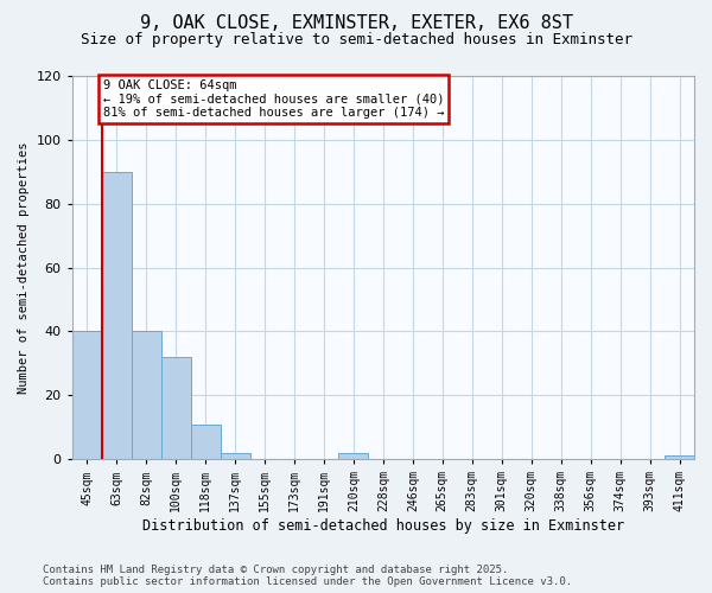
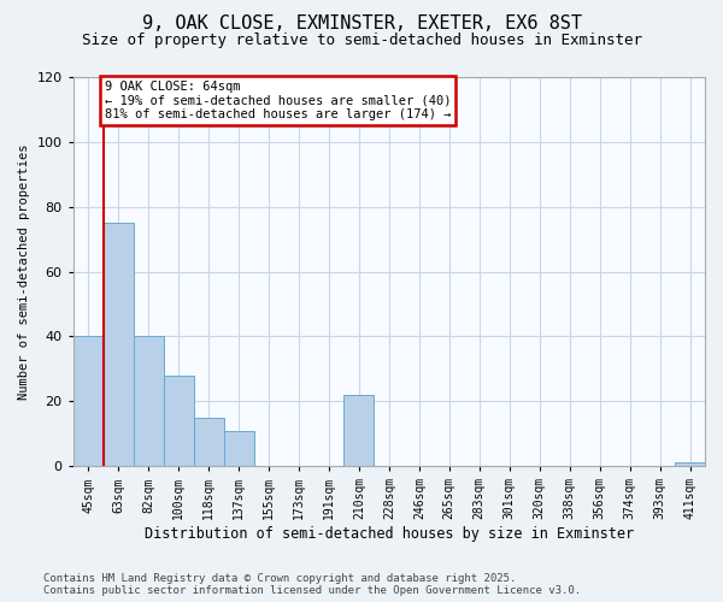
63sqm: 90 -> 75
100sqm: 32 -> 28
118sqm: 11 -> 15
137sqm: 2 -> 11
210sqm: 2 -> 22
